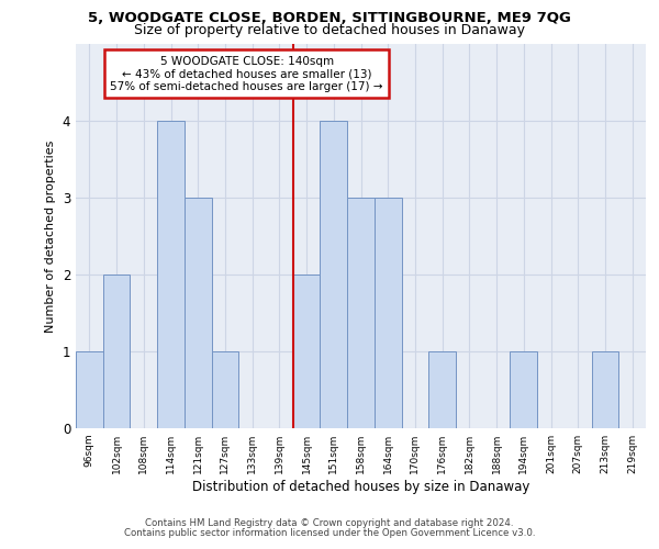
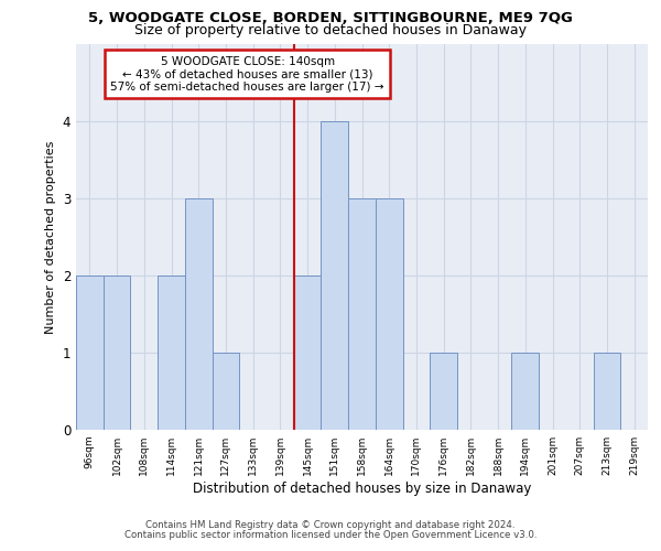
96sqm: 1 -> 2
114sqm: 4 -> 2
